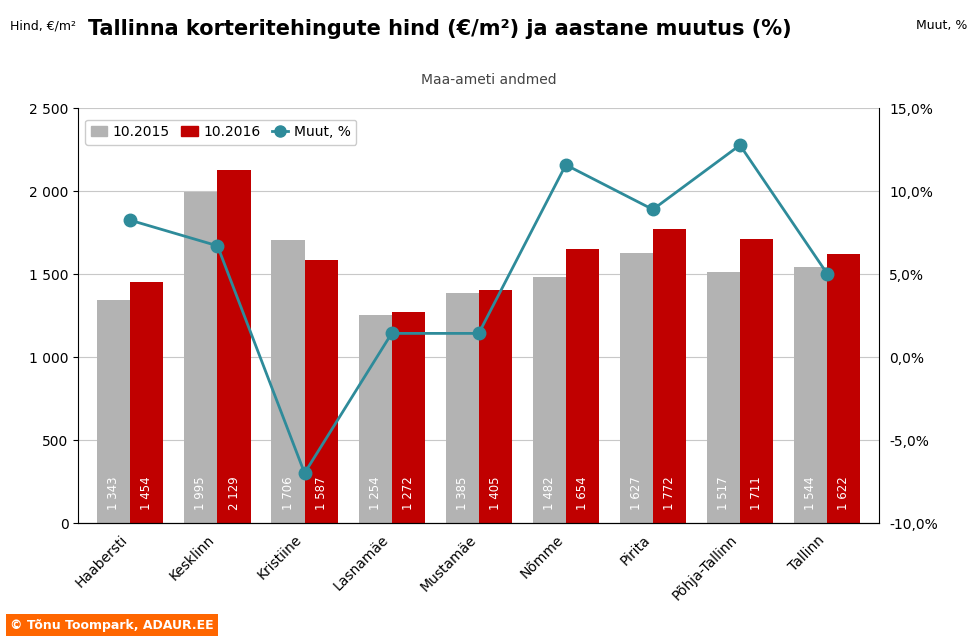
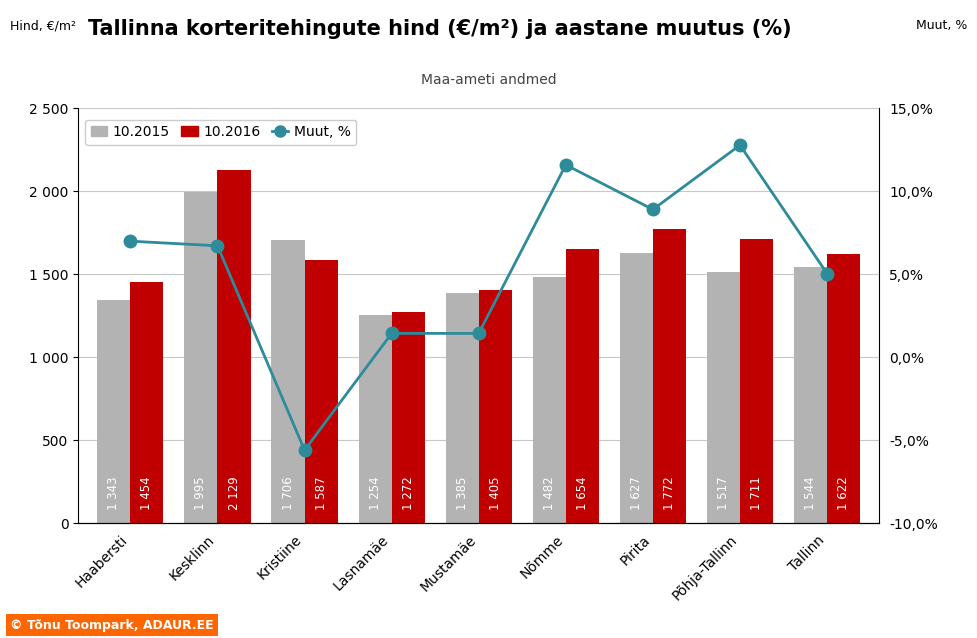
Muut, %/Haabersti: 8,3% -> 7,0%
Muut, %/Kristiine: -7,0% -> -5,6%
